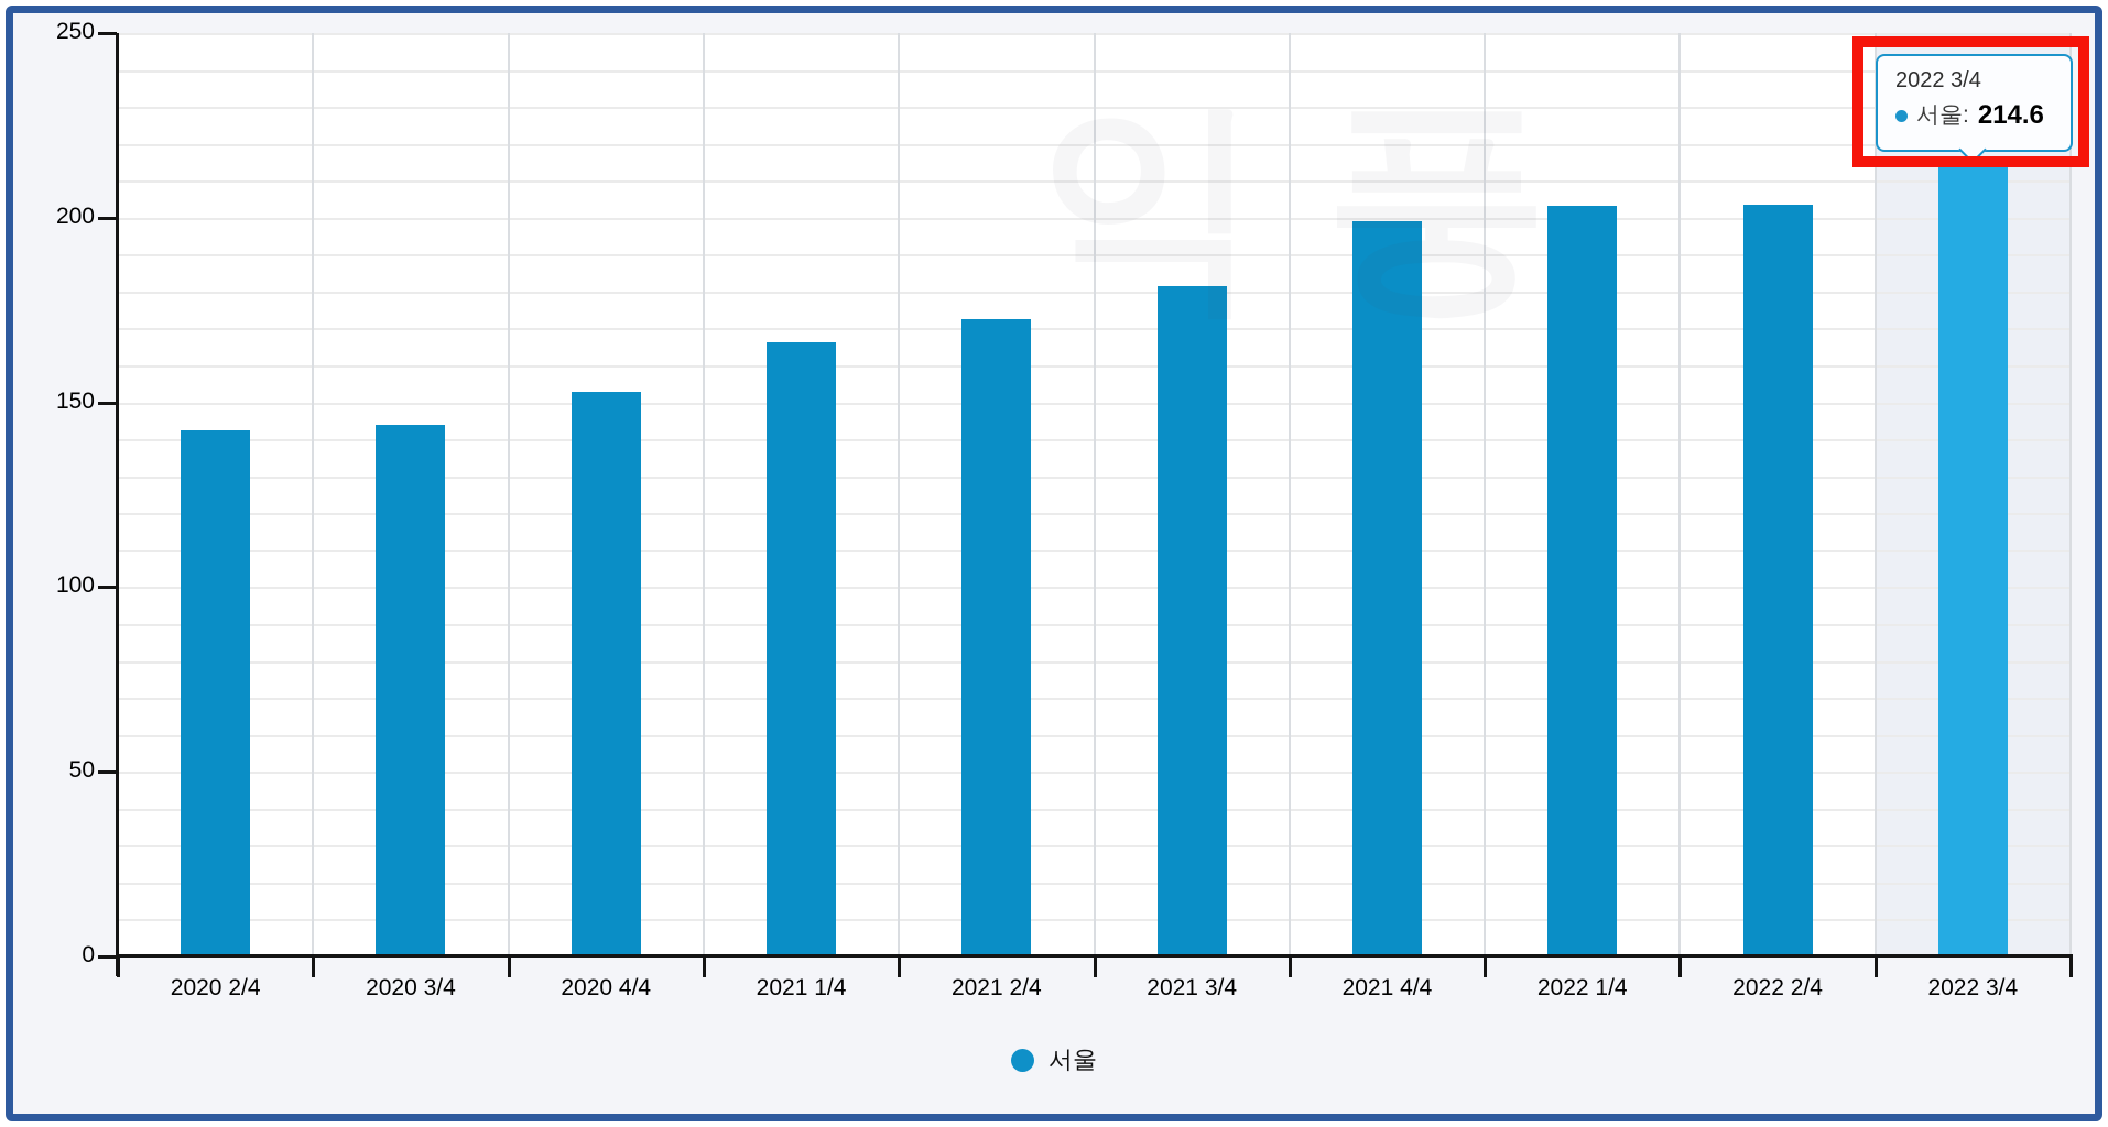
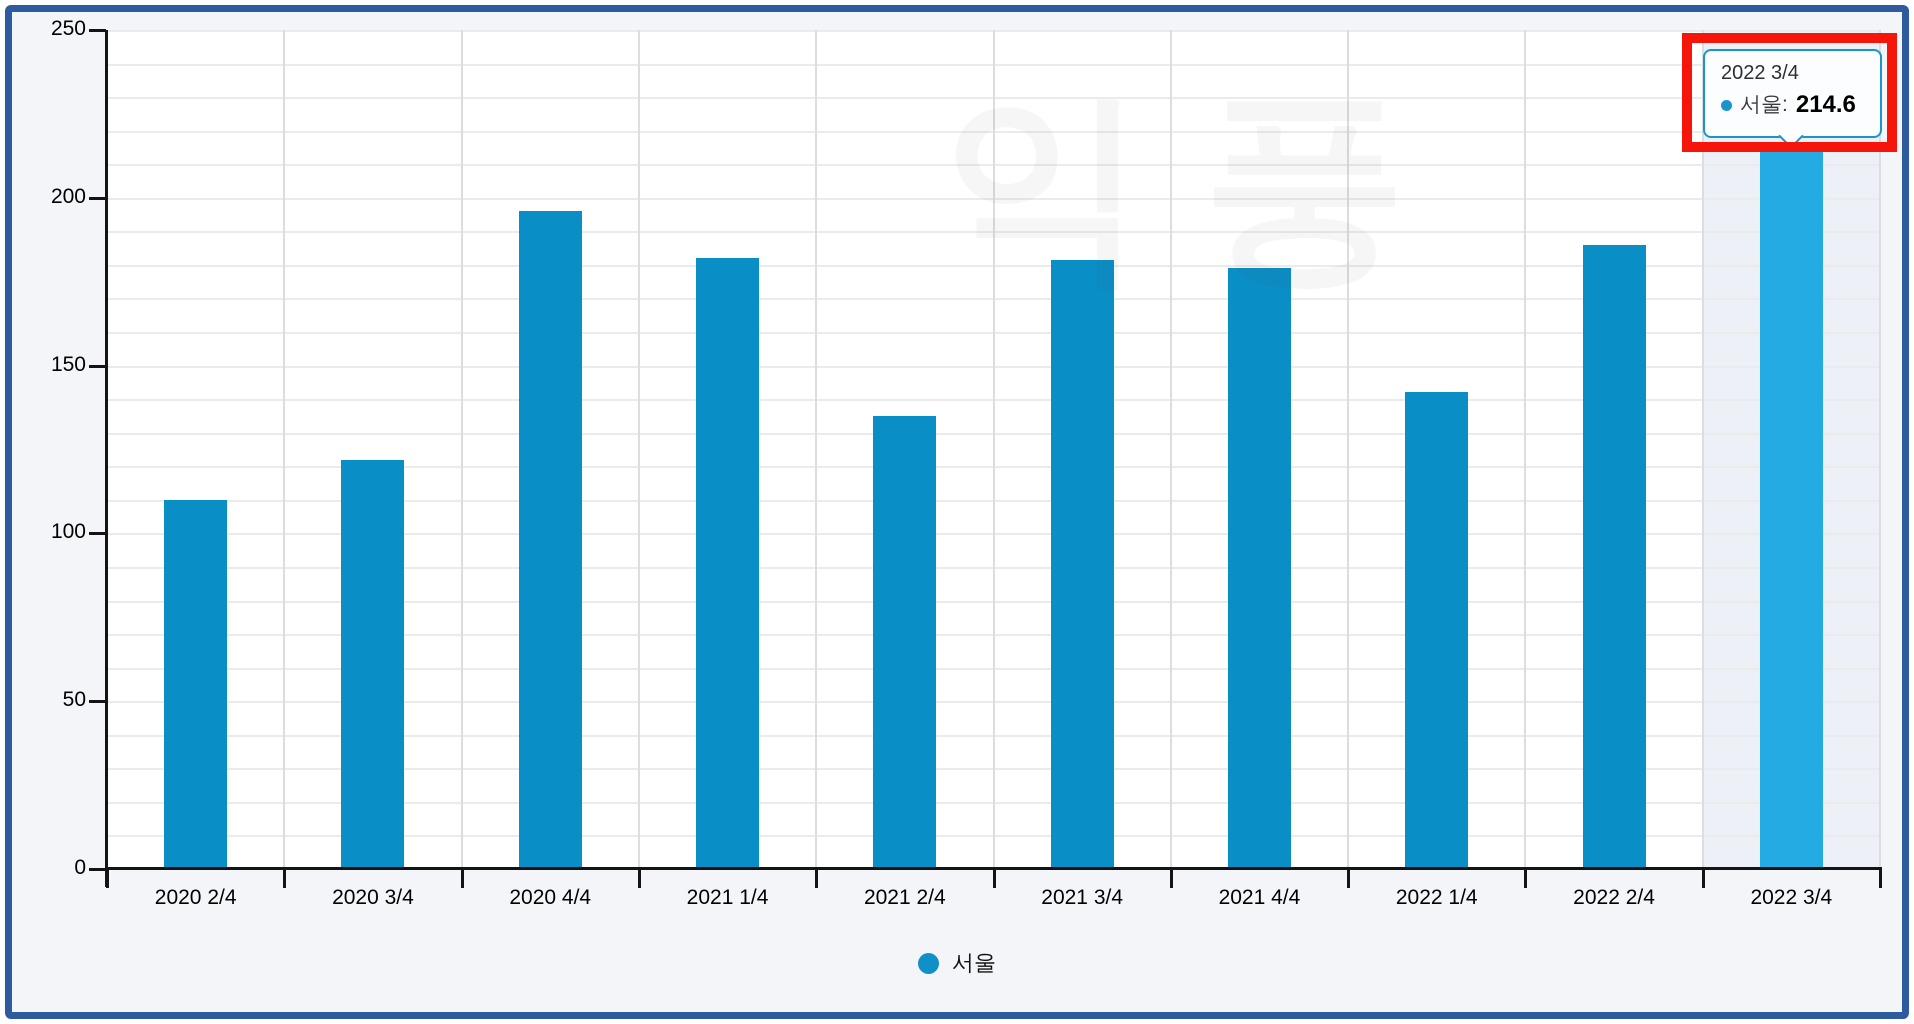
2020 2/4: 142 -> 110
2020 3/4: 144 -> 122
2020 4/4: 153 -> 196
2021 1/4: 166 -> 182
2021 2/4: 172 -> 135
2021 4/4: 199 -> 179
2022 1/4: 203 -> 142
2022 2/4: 204 -> 186
